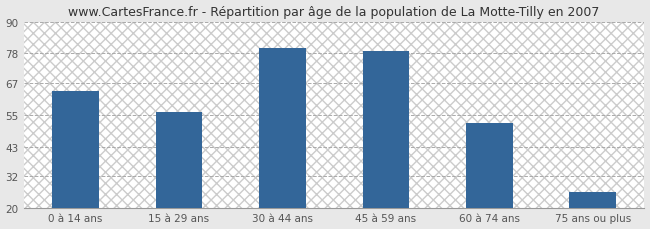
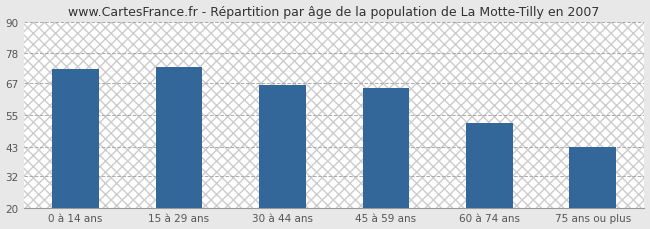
0 à 14 ans: 64 -> 72
15 à 29 ans: 56 -> 73
30 à 44 ans: 80 -> 66
45 à 59 ans: 79 -> 65
75 ans ou plus: 26 -> 43
